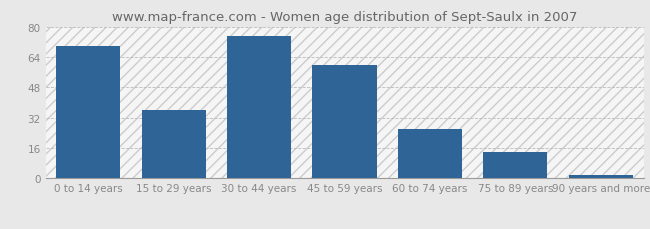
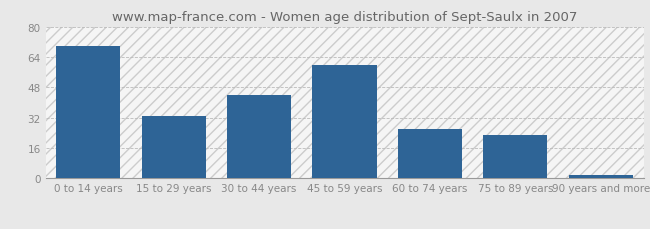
15 to 29 years: 36 -> 33
30 to 44 years: 75 -> 44
75 to 89 years: 14 -> 23
